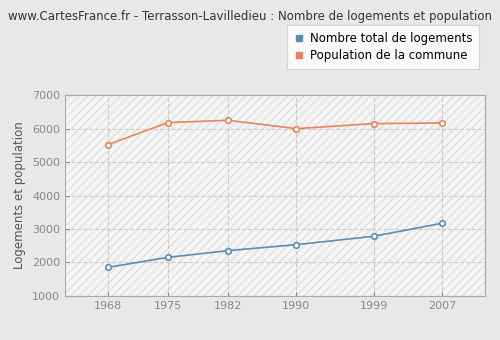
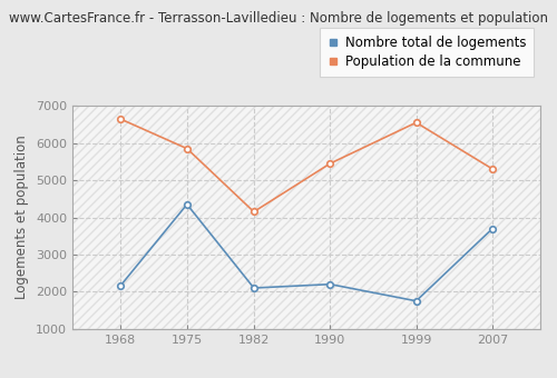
Nombre total de logements/1968: 1850 -> 2150
Population de la commune/1968: 5520 -> 6650
Nombre total de logements/1975: 2150 -> 4350
Population de la commune/1975: 6180 -> 5850
Nombre total de logements/1982: 2350 -> 2100
Population de la commune/1982: 6250 -> 4150
Nombre total de logements/1990: 2530 -> 2200
Population de la commune/1990: 6000 -> 5450
Nombre total de logements/1999: 2780 -> 1750
Population de la commune/1999: 6150 -> 6550
Nombre total de logements/2007: 3170 -> 3700
Population de la commune/2007: 6170 -> 5300
